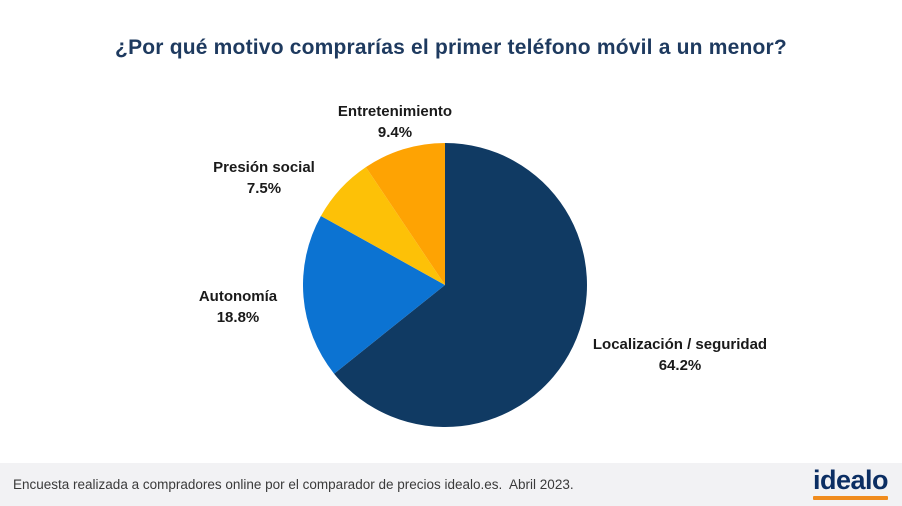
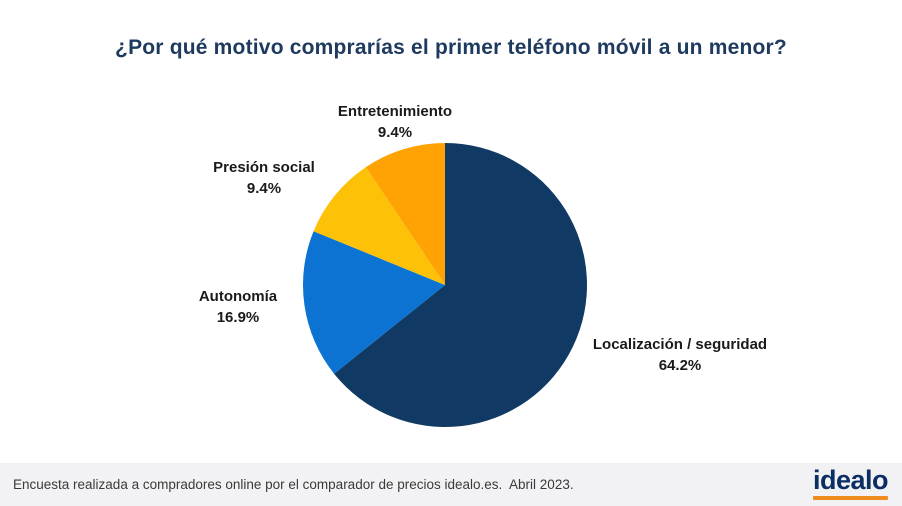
Autonomía: 18.8% -> 16.9%
Presión social: 7.5% -> 9.4%
